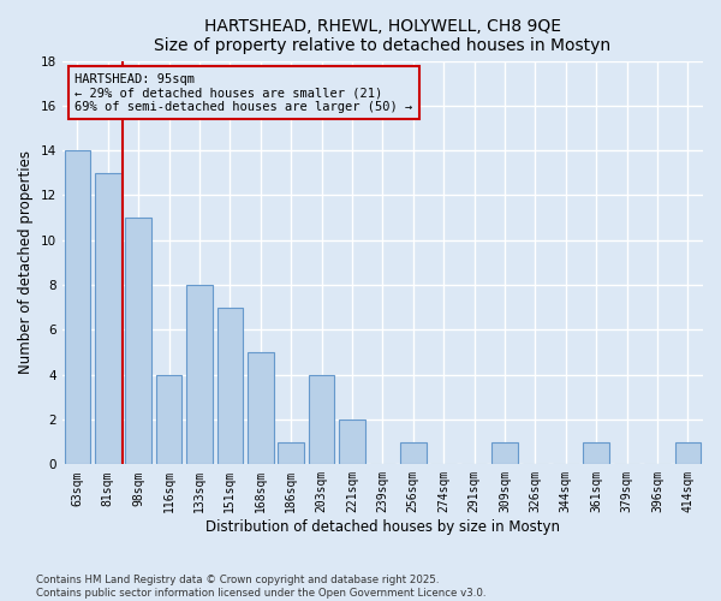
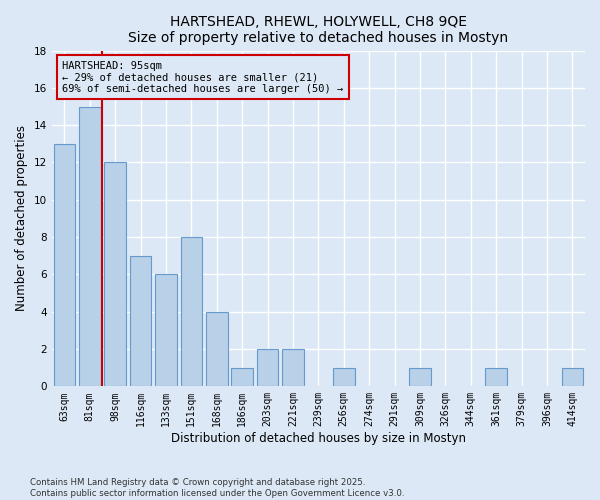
63sqm: 14 -> 13
81sqm: 13 -> 15
98sqm: 11 -> 12
116sqm: 4 -> 7
133sqm: 8 -> 6
151sqm: 7 -> 8
168sqm: 5 -> 4
203sqm: 4 -> 2
